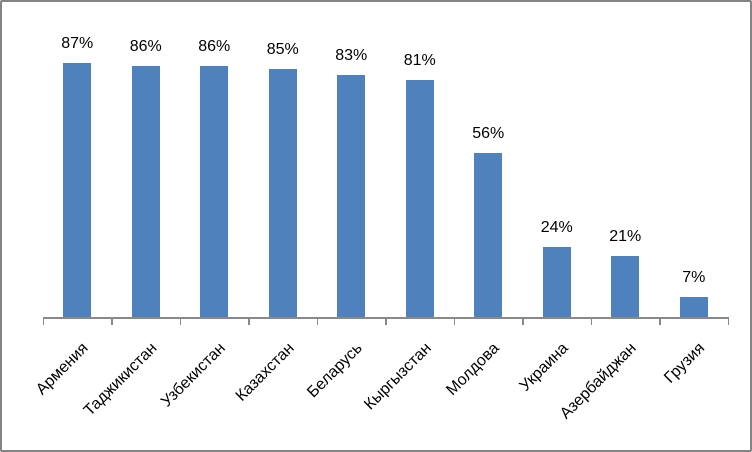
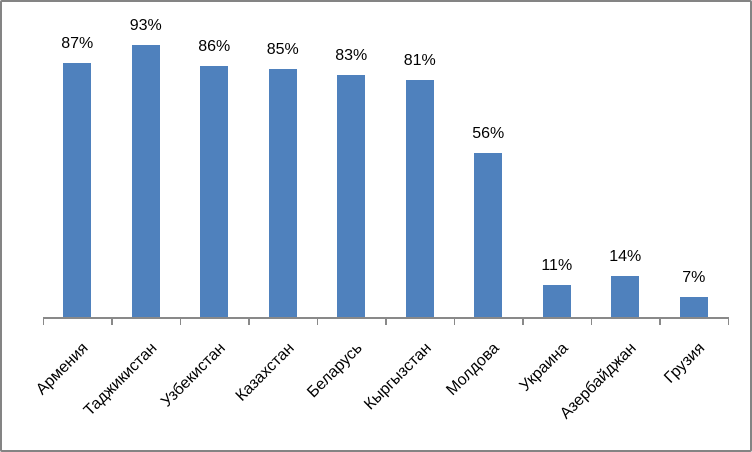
Таджикистан: 86% -> 93%
Украина: 24% -> 11%
Азербайджан: 21% -> 14%
